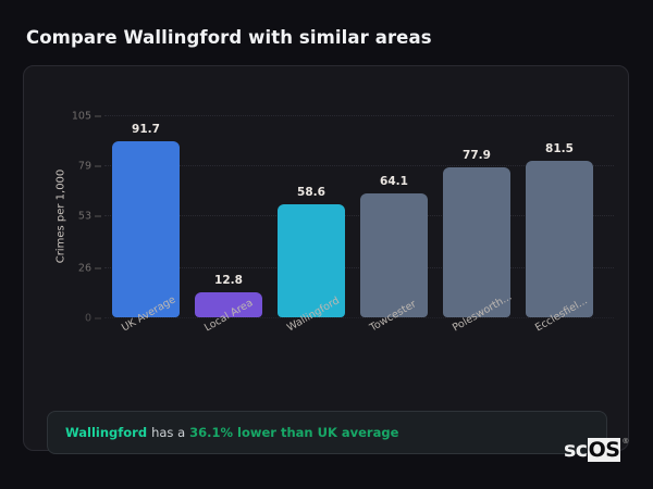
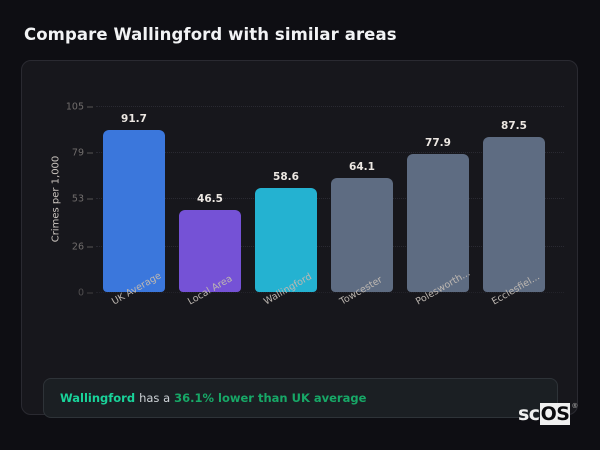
Local Area: 12.8 -> 46.5
Ecclesfiel...: 81.5 -> 87.5
